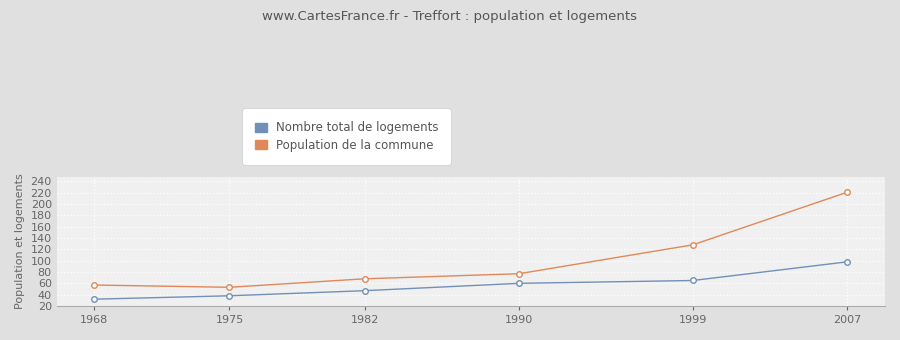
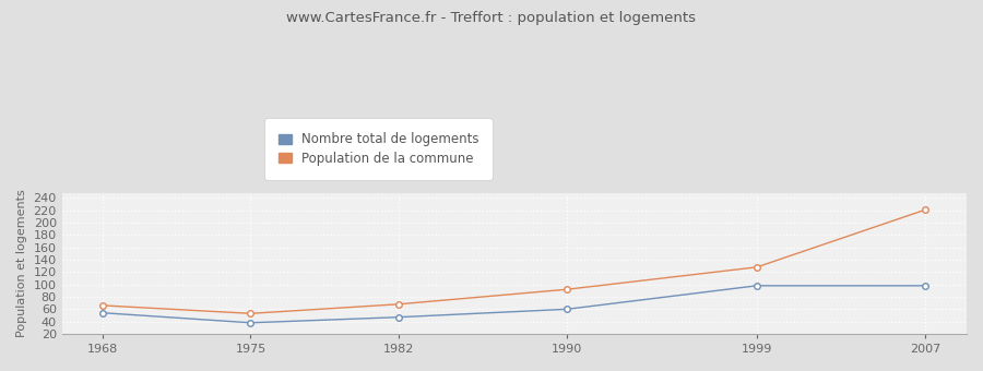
Nombre total de logements/1968: 32 -> 54
Population de la commune/1968: 57 -> 66
Population de la commune/1990: 77 -> 92
Nombre total de logements/1999: 65 -> 98
